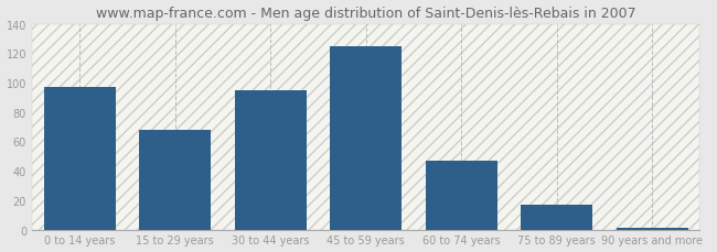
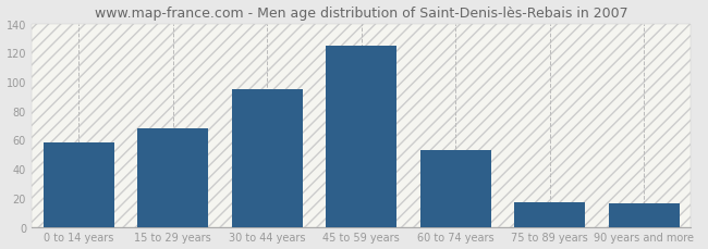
0 to 14 years: 97 -> 58
60 to 74 years: 47 -> 53
90 years and more: 1 -> 16
